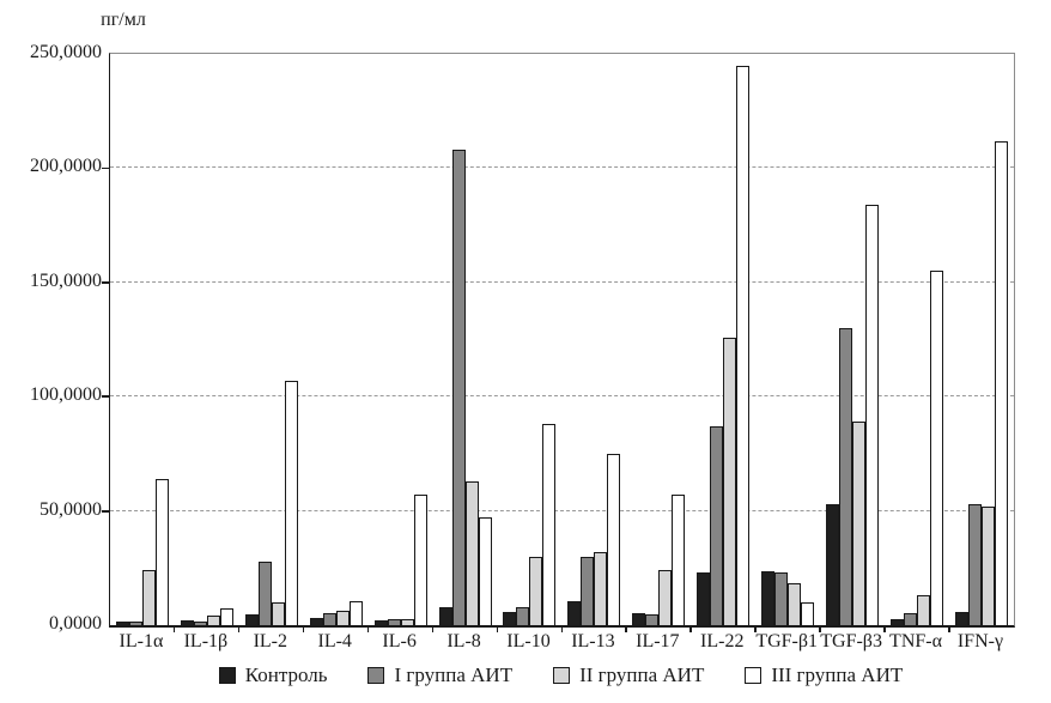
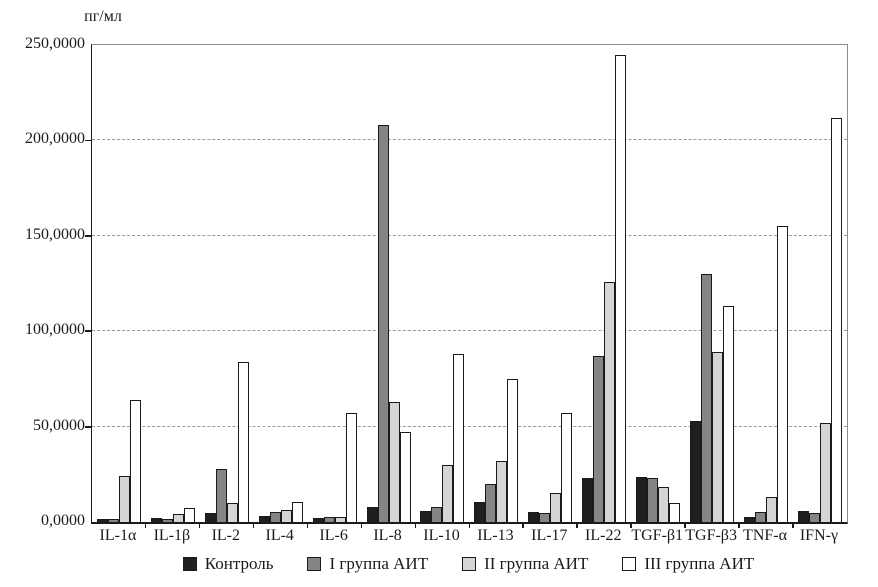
III группа АИТ/IL-2: 107 -> 84
I группа АИТ/IL-13: 30 -> 20
II группа АИТ/IL-17: 24 -> 15
III группа АИТ/TGF-β3: 184 -> 113
I группа АИТ/IFN-γ: 53 -> 4
